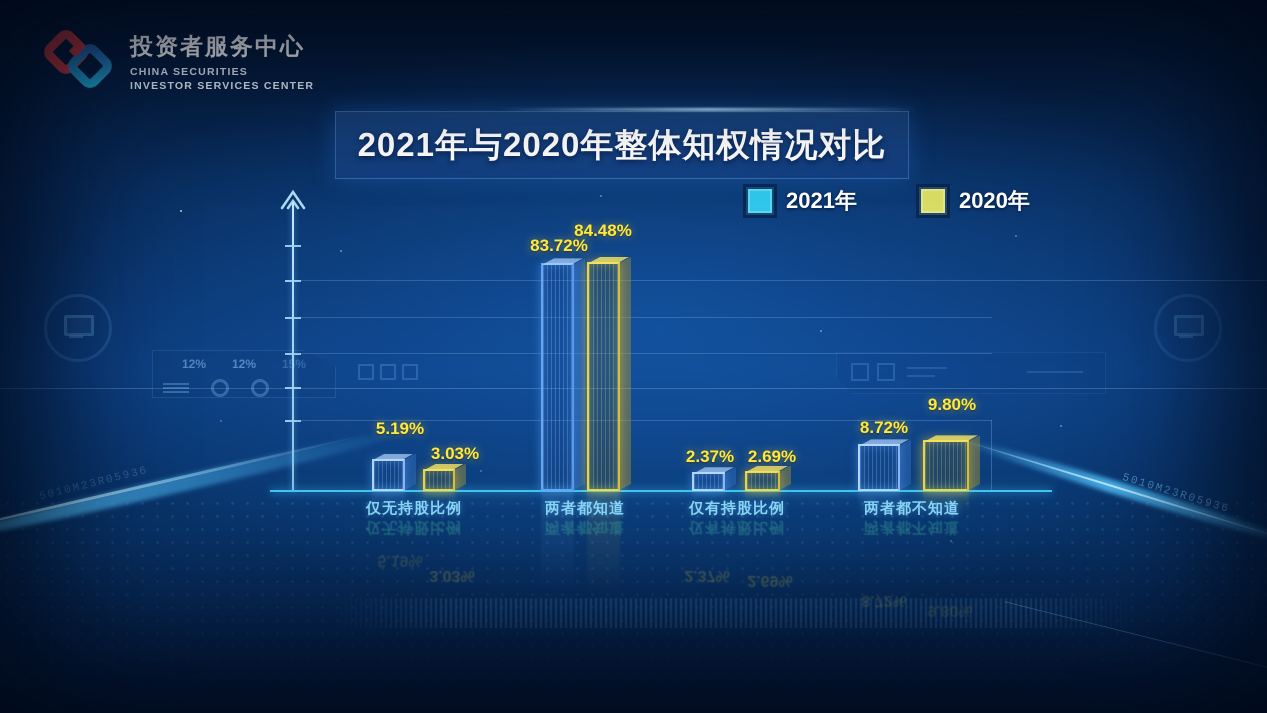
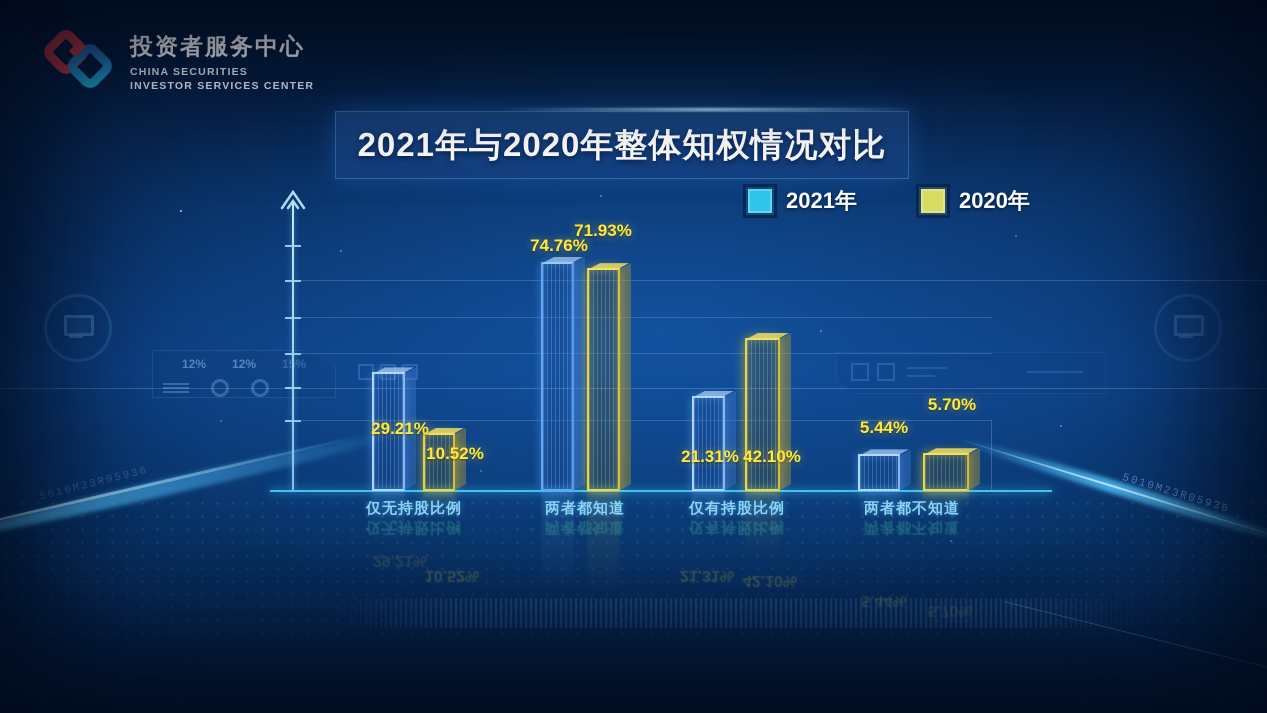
2021年/仅无持股比例: 5.19% -> 29.21%
2020年/仅无持股比例: 3.03% -> 10.52%
2021年/两者都知道: 83.72% -> 74.76%
2020年/两者都知道: 84.48% -> 71.93%
2021年/仅有持股比例: 2.37% -> 21.31%
2020年/仅有持股比例: 2.69% -> 42.10%
2021年/两者都不知道: 8.72% -> 5.44%
2020年/两者都不知道: 9.80% -> 5.70%
